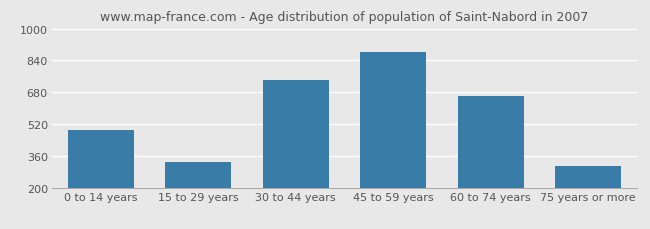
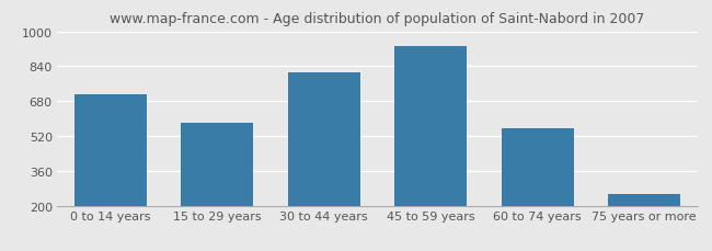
0 to 14 years: 490 -> 710
15 to 29 years: 330 -> 580
30 to 44 years: 740 -> 810
45 to 59 years: 880 -> 940
60 to 74 years: 660 -> 560
75 years or more: 310 -> 260
